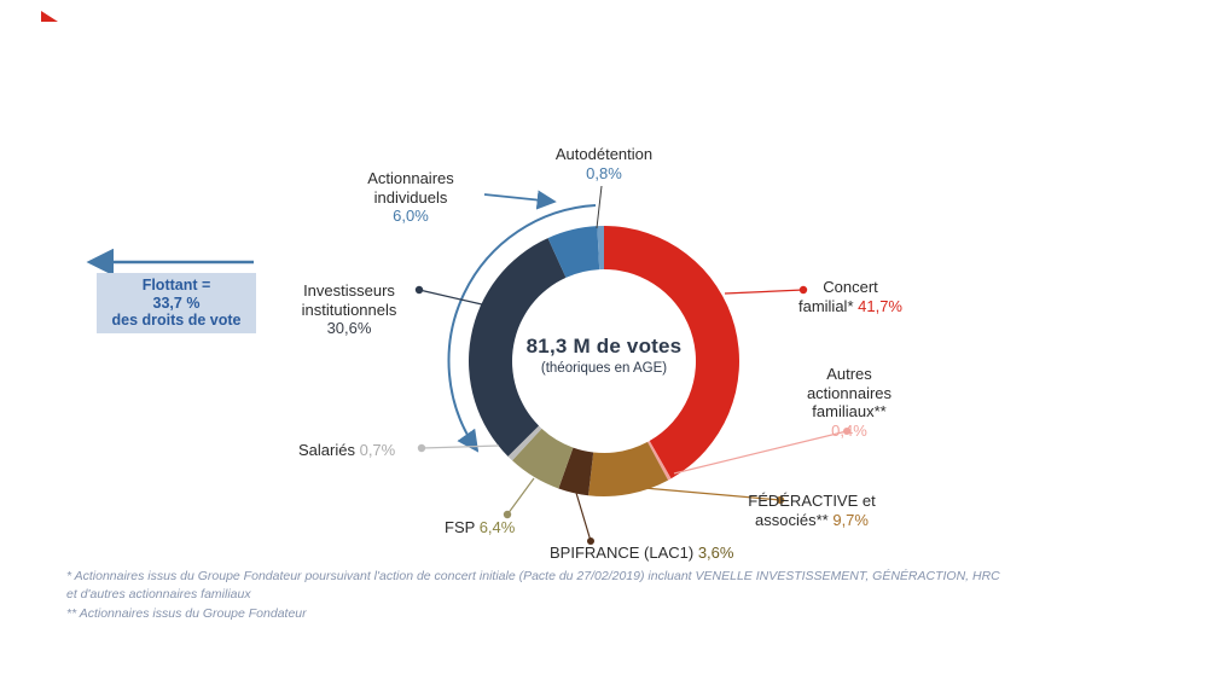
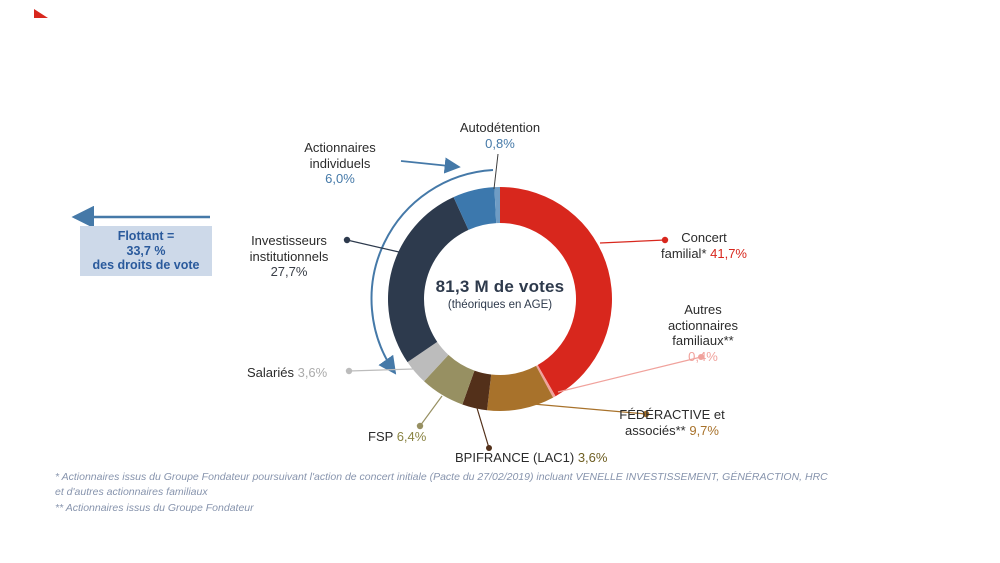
Salariés: 0,7% -> 3,6%
Investisseurs institutionnels: 30,6% -> 27,7%
